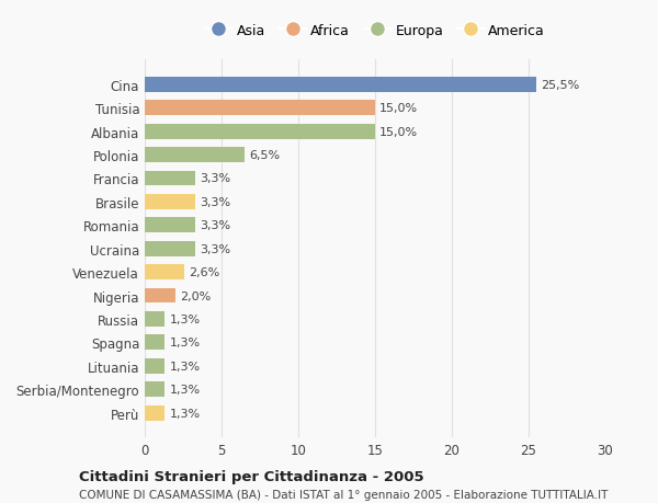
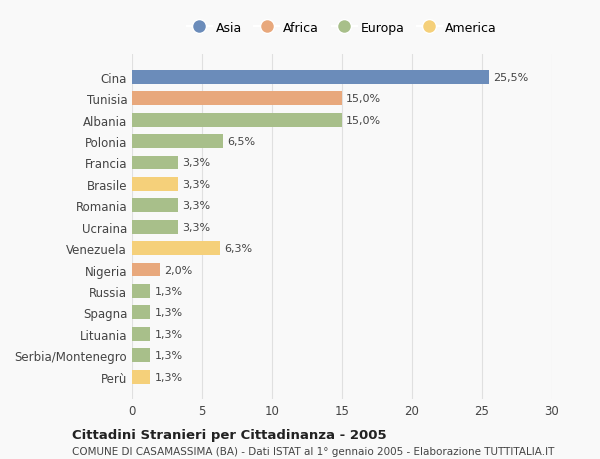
Venezuela: 2,6% -> 6,3%
